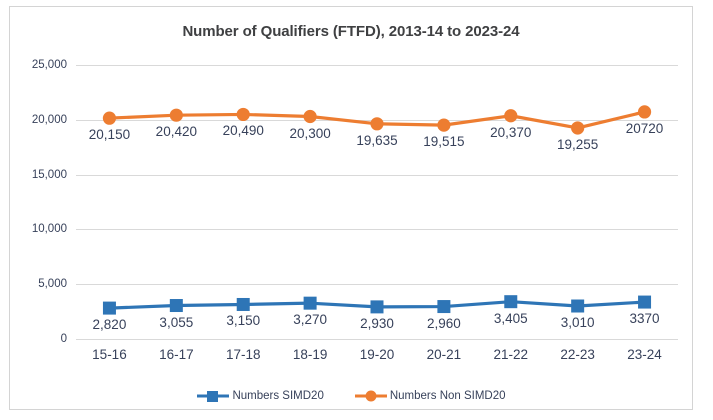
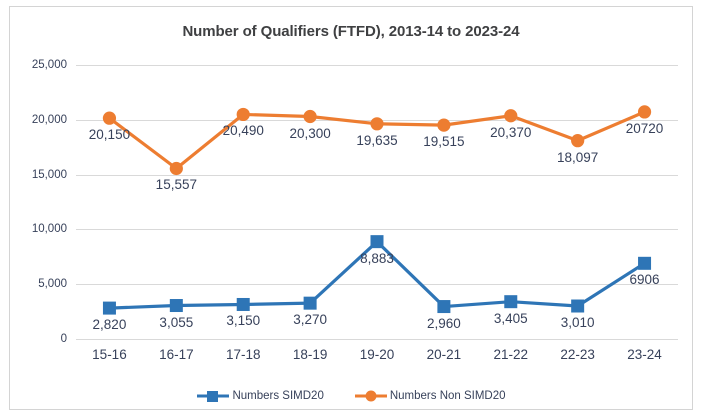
Numbers Non SIMD20/16-17: 20,420 -> 15,557
Numbers SIMD20/19-20: 2,930 -> 8,883
Numbers Non SIMD20/22-23: 19,255 -> 18,097
Numbers SIMD20/23-24: 3370 -> 6906
